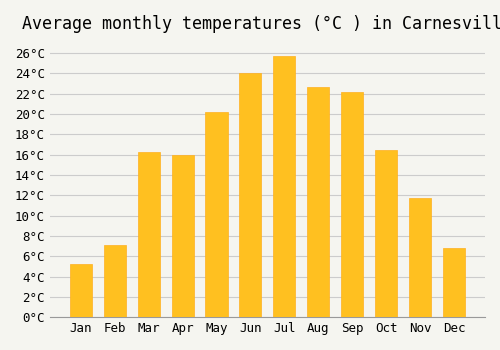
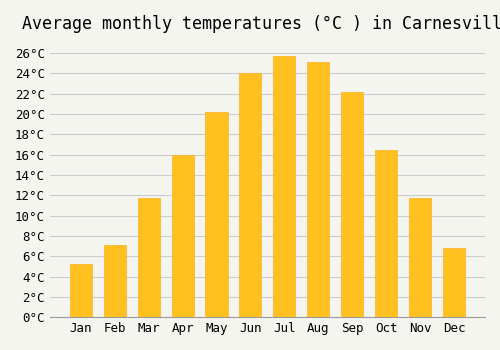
Mar: 16.3°C -> 11.7°C
Aug: 22.7°C -> 25.1°C
